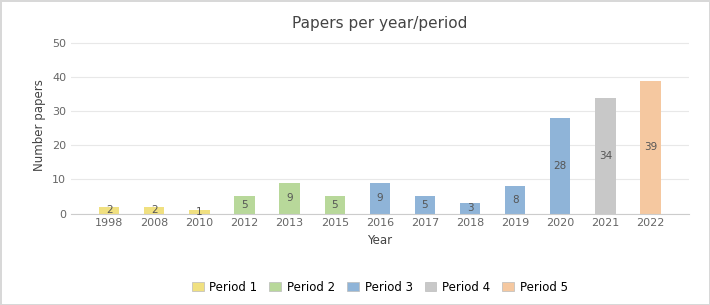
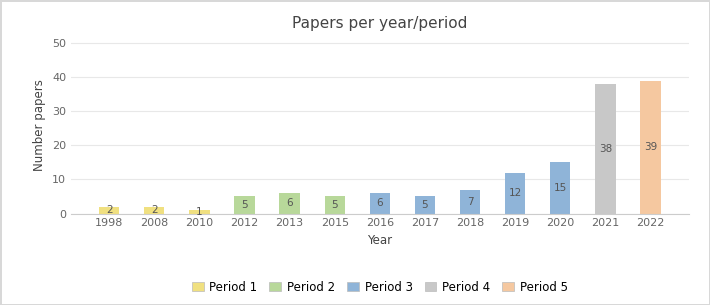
2013: 9 -> 6
2016: 9 -> 6
2018: 3 -> 7
2019: 8 -> 12
2020: 28 -> 15
2021: 34 -> 38
